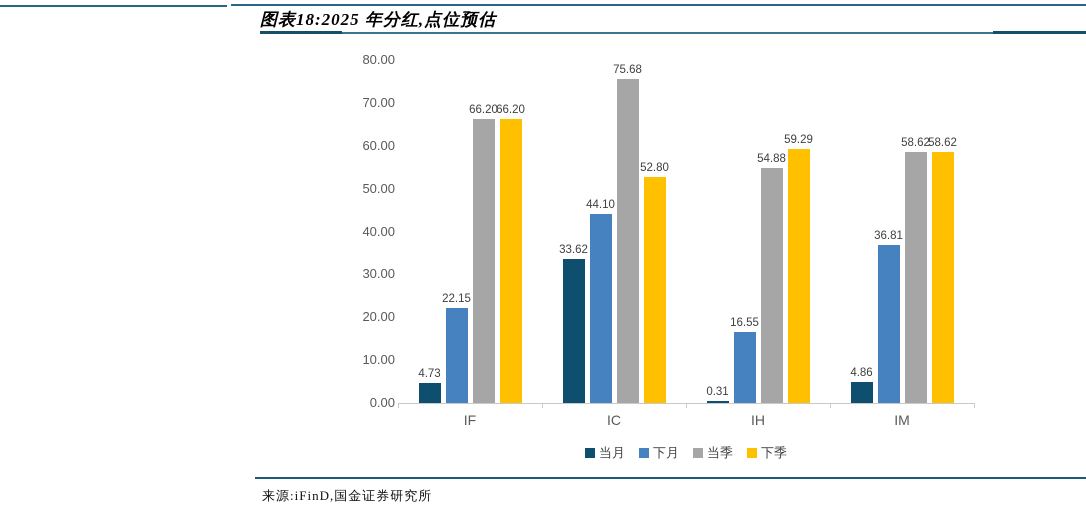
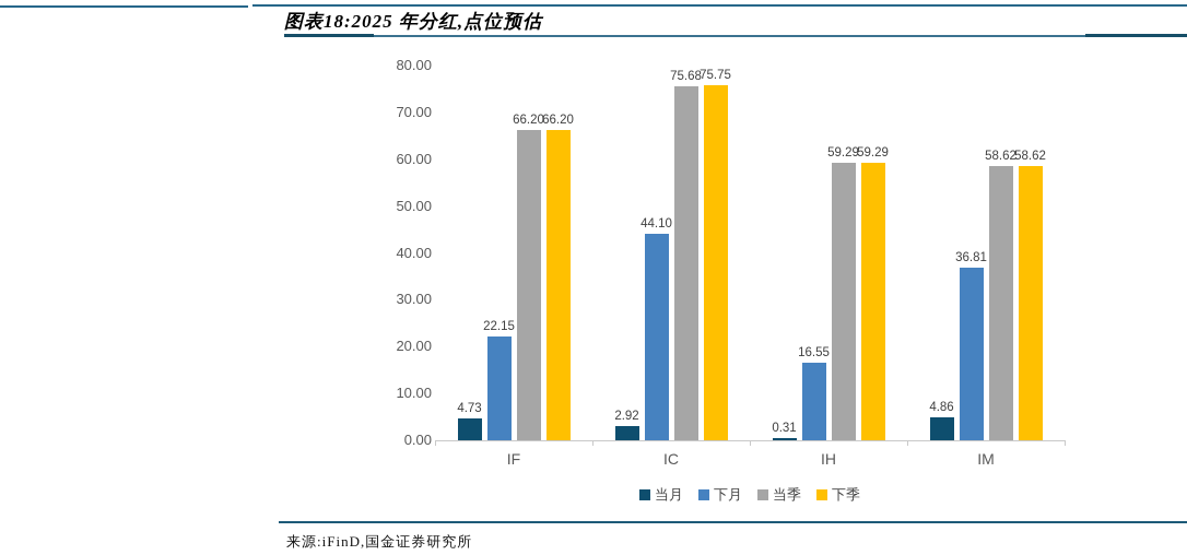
当月/IC: 33.62 -> 2.92
下季/IC: 52.80 -> 75.75
当季/IH: 54.88 -> 59.29
